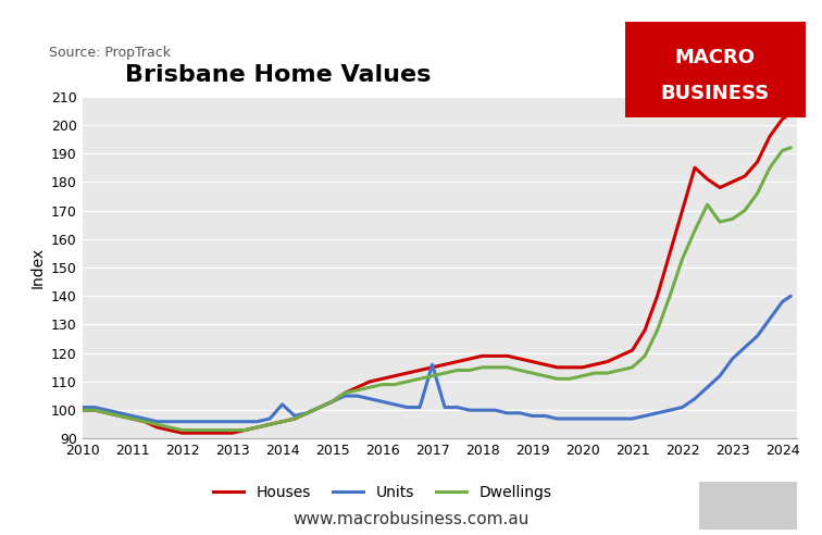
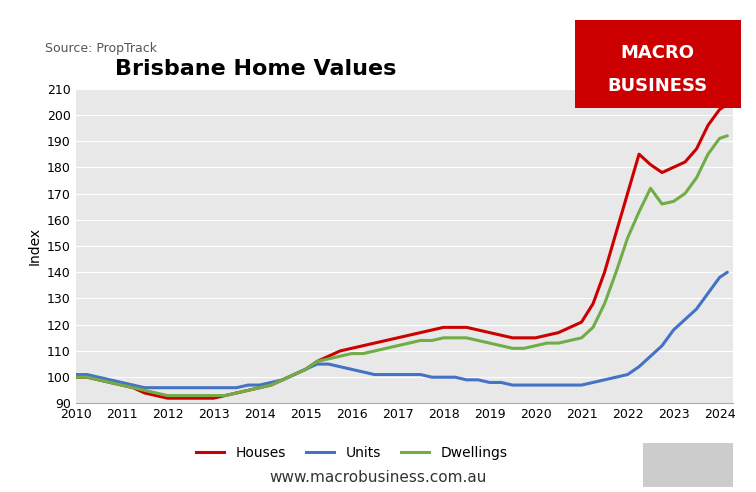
Units/2014: 102 -> 97
Units/2017: 116 -> 101
